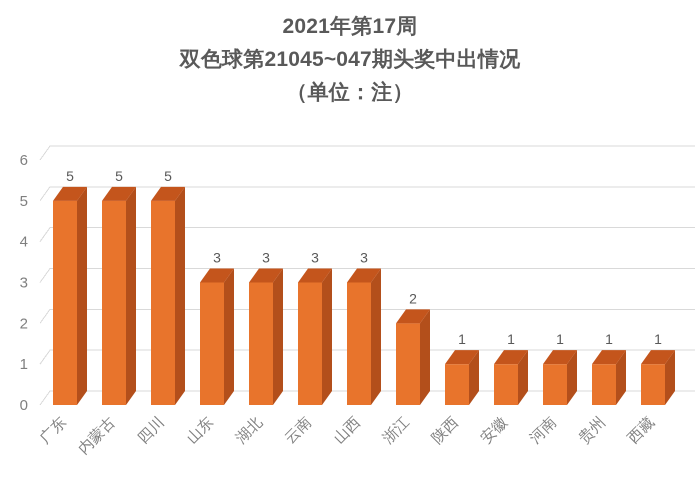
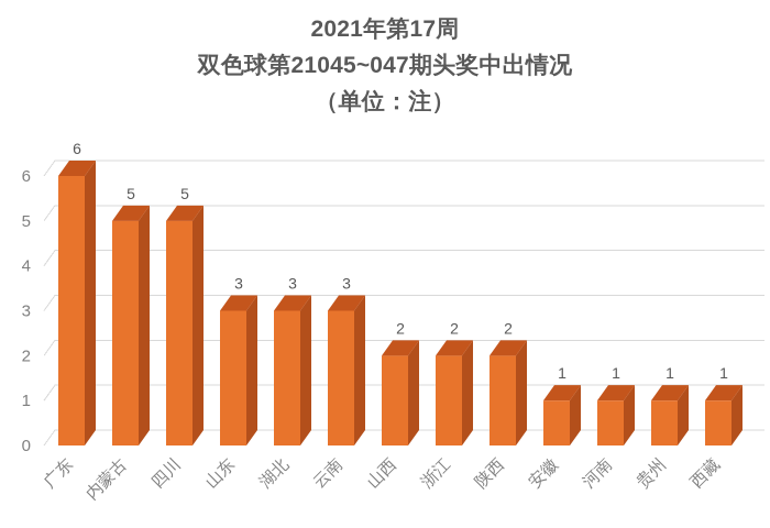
广东: 5 -> 6
山西: 3 -> 2
陕西: 1 -> 2
